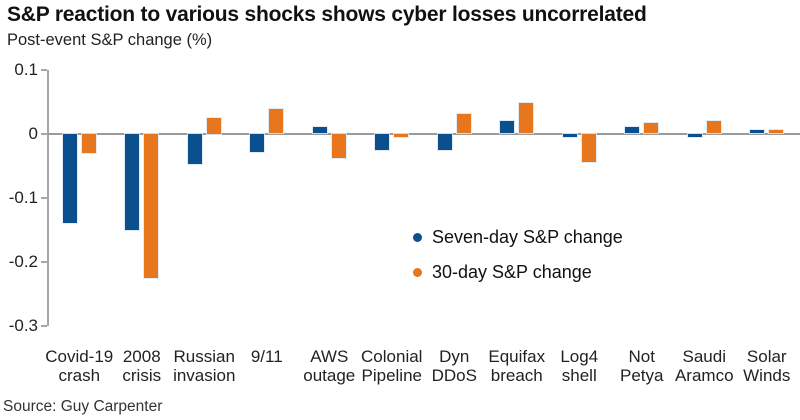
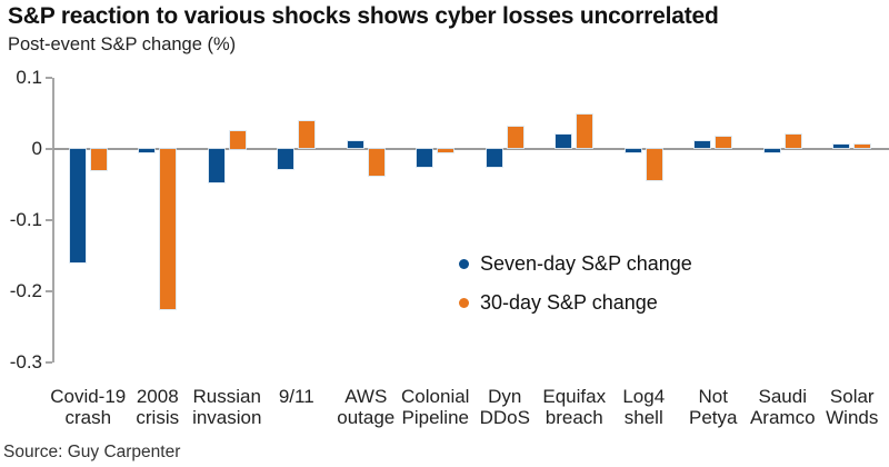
Seven-day S&P change/Covid-19 crash: -0.14 -> -0.16
Seven-day S&P change/2008 crisis: -0.15 -> -0.01
